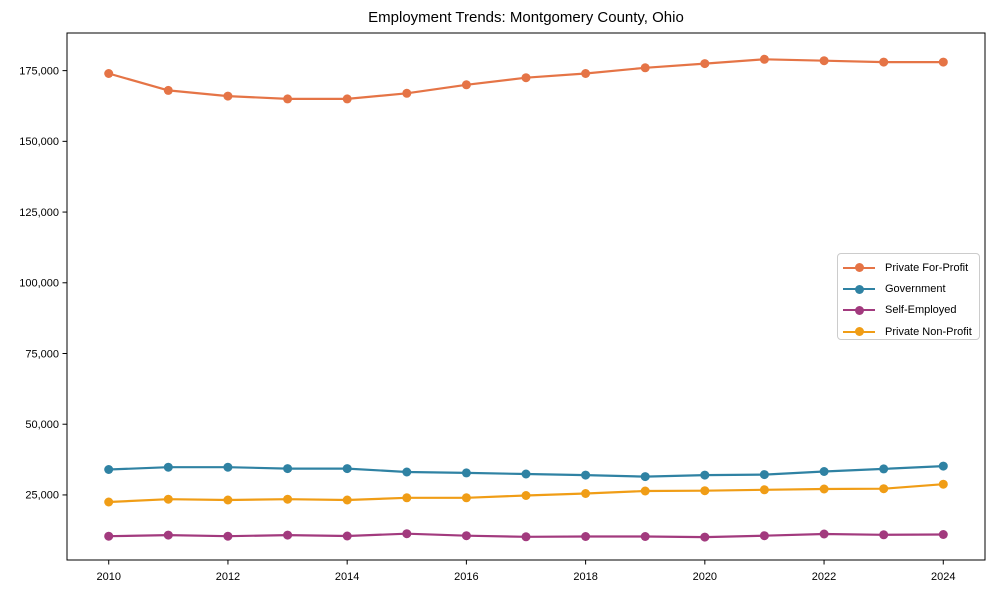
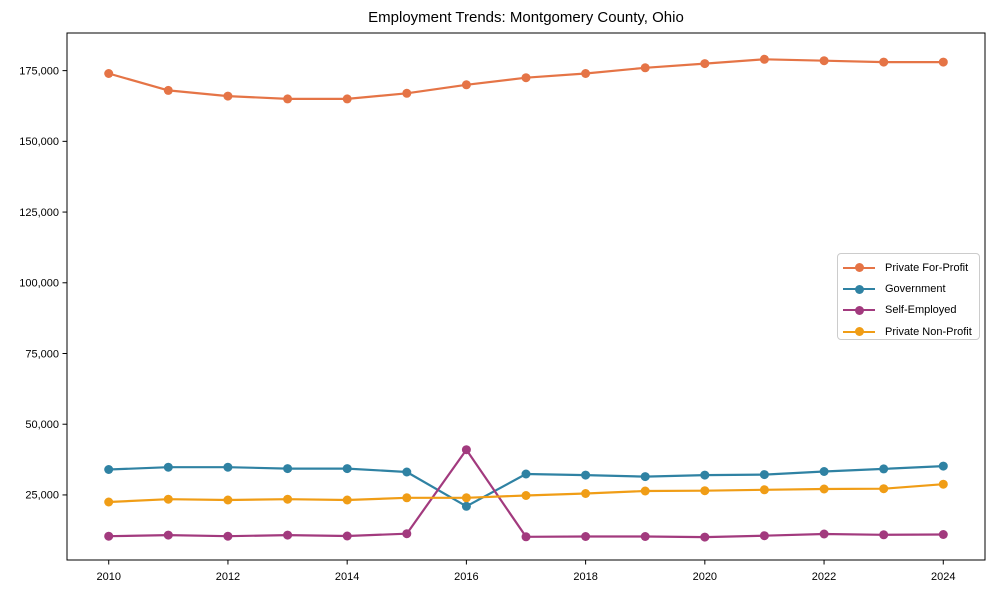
Government/2016: 33000 -> 21000
Self-Employed/2016: 11000 -> 41000
